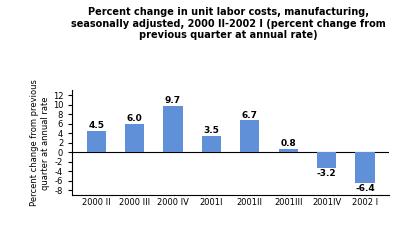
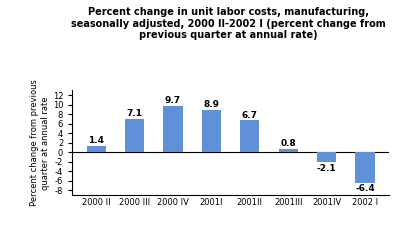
2000 II: 4.5 -> 1.4
2000 III: 6.0 -> 7.1
2001I: 3.5 -> 8.9
2001IV: -3.2 -> -2.1
